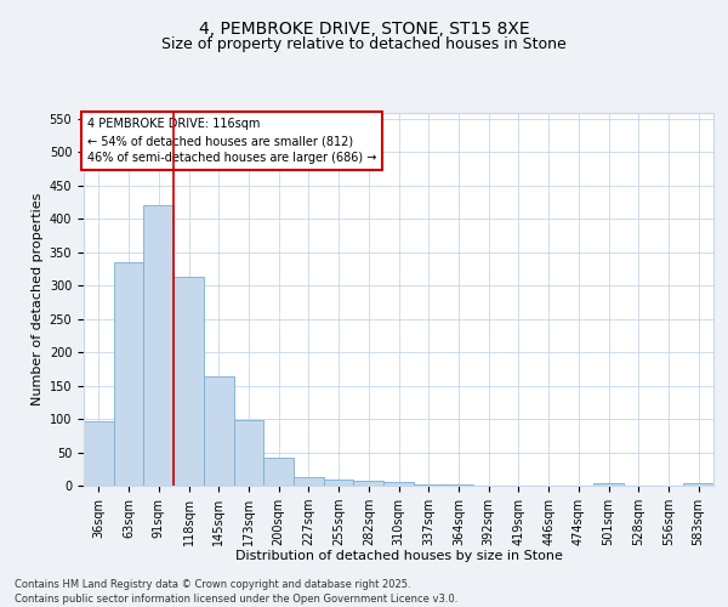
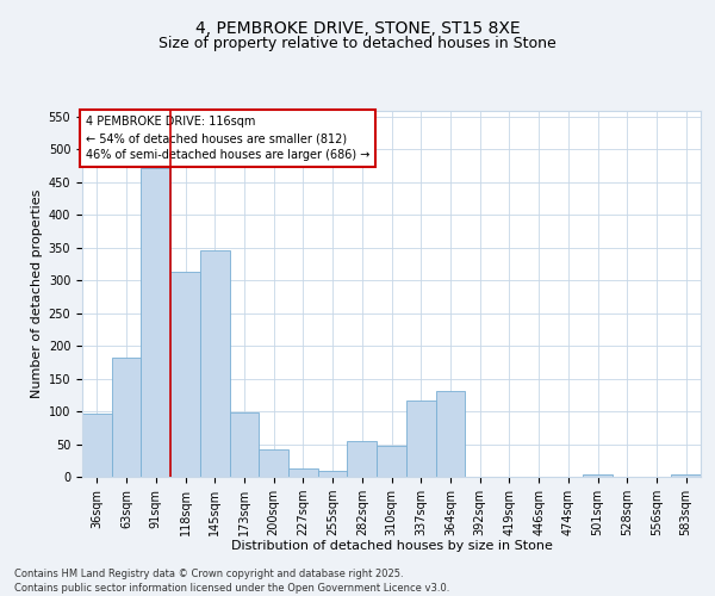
63sqm: 336 -> 182
91sqm: 420 -> 472
145sqm: 163 -> 346
282sqm: 7 -> 54
310sqm: 5 -> 48
337sqm: 1 -> 116
364sqm: 1 -> 132
